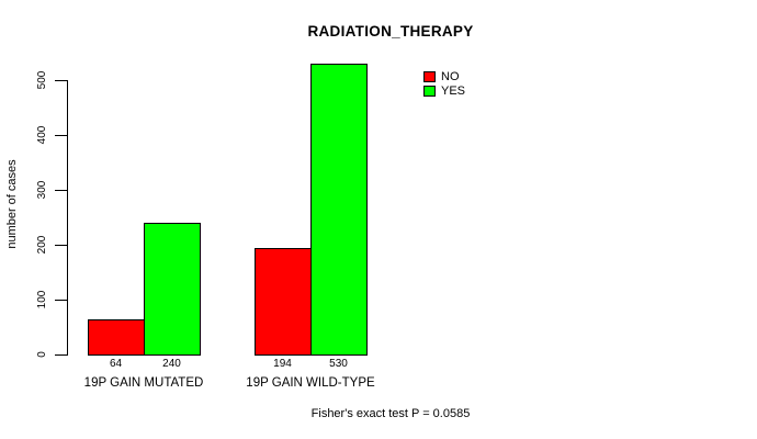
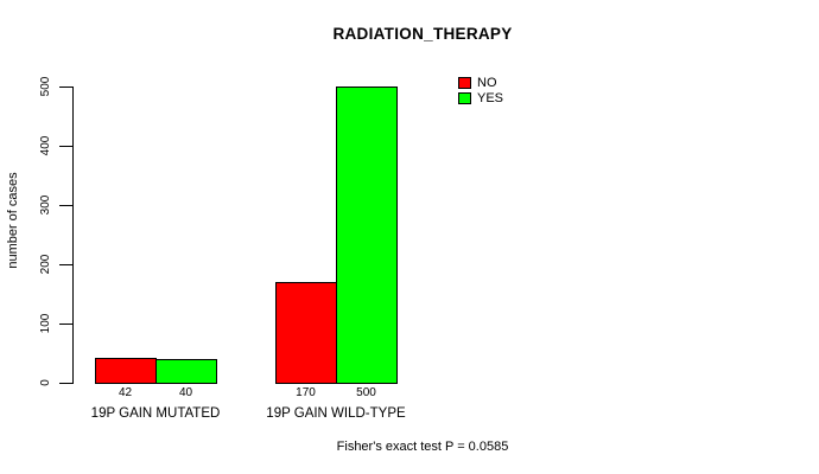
NO/19P GAIN MUTATED: 64 -> 42
YES/19P GAIN MUTATED: 240 -> 40
NO/19P GAIN WILD-TYPE: 194 -> 170
YES/19P GAIN WILD-TYPE: 530 -> 500
